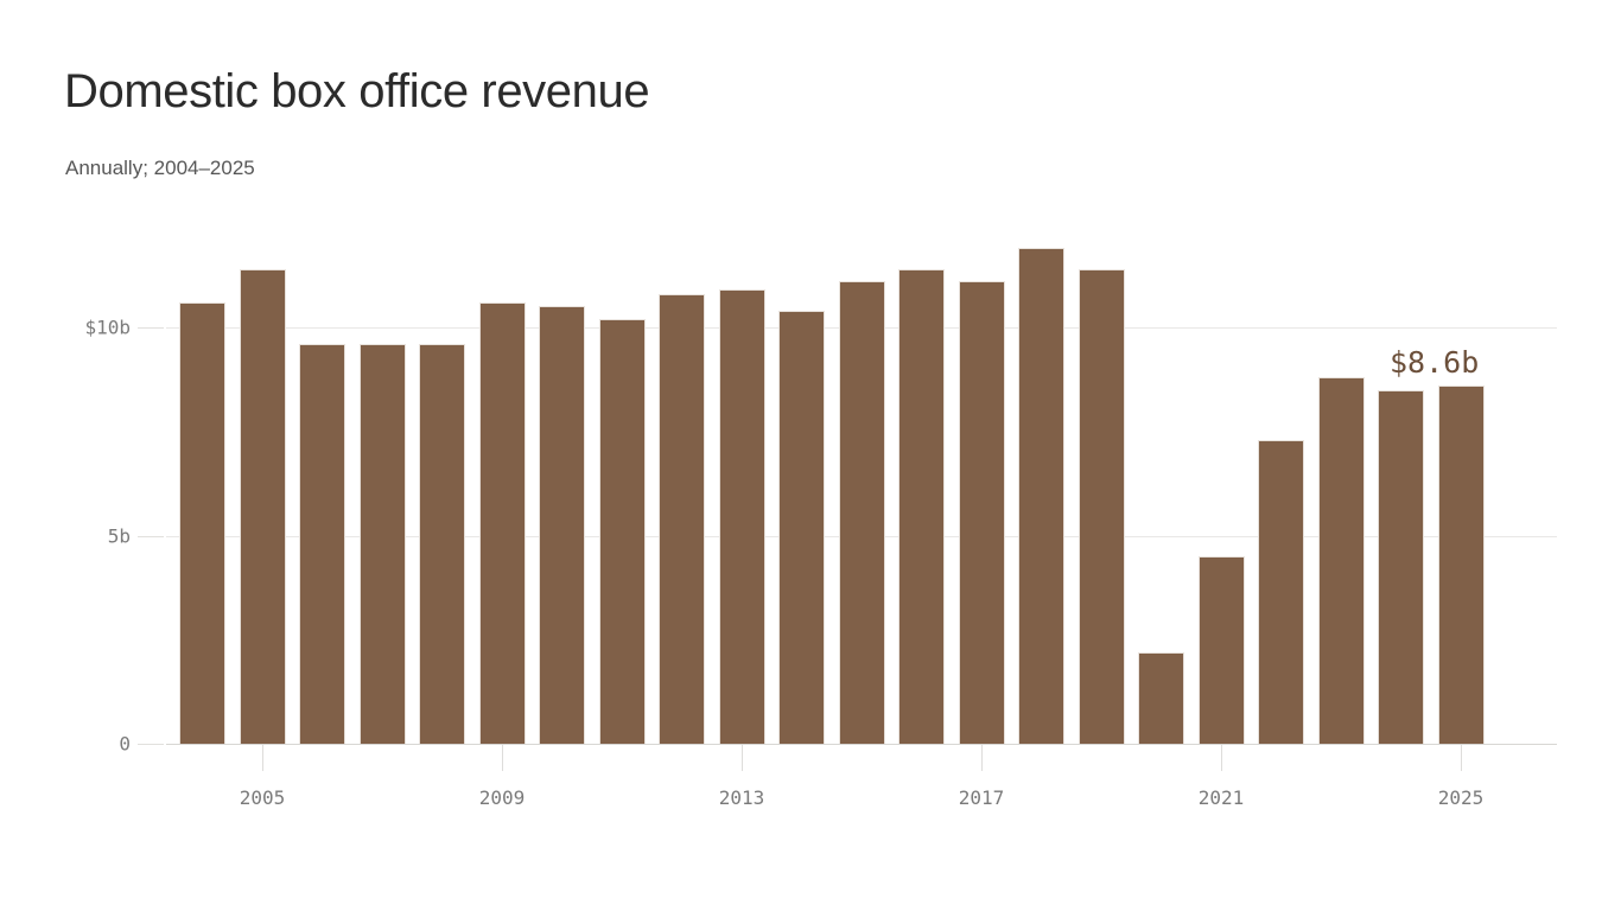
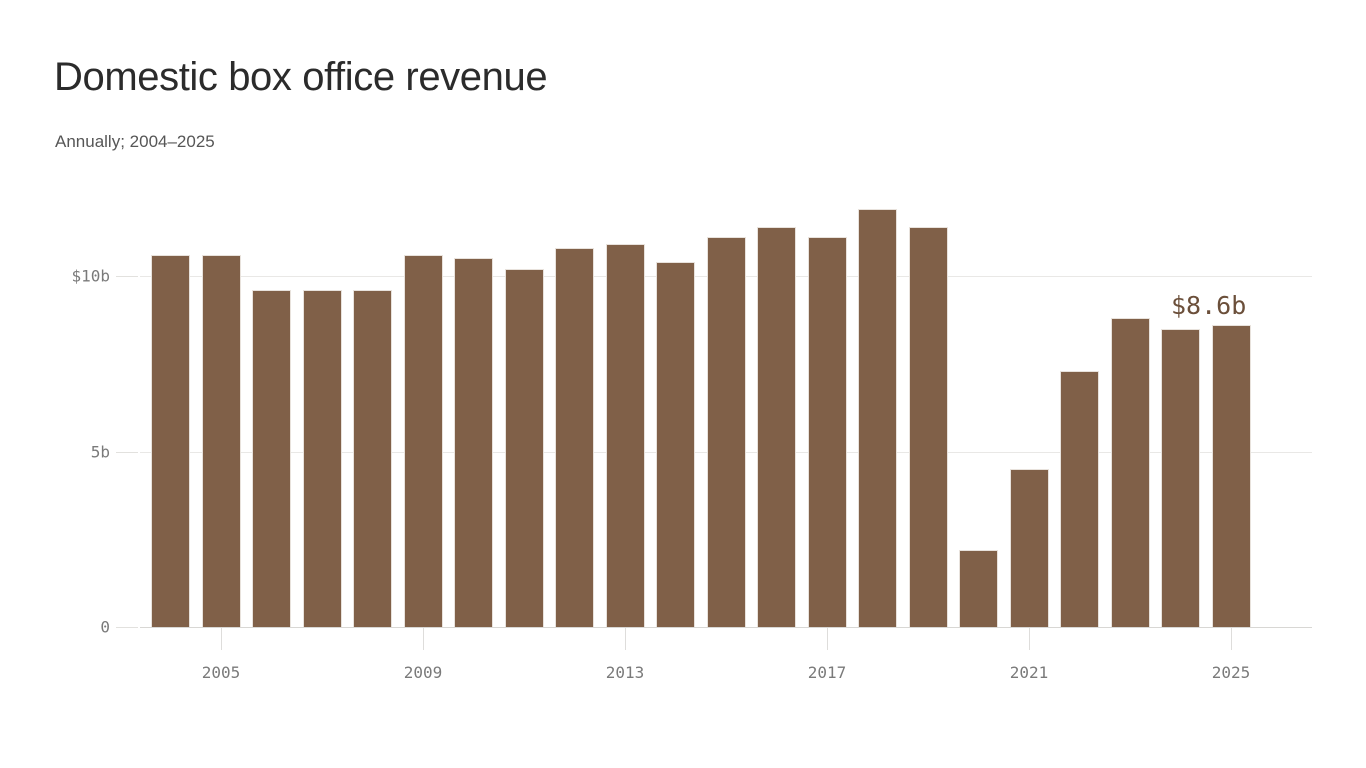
2005: $11.4b -> $10.6b
